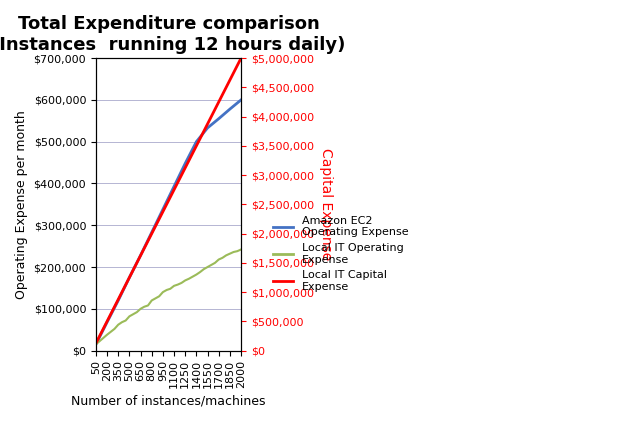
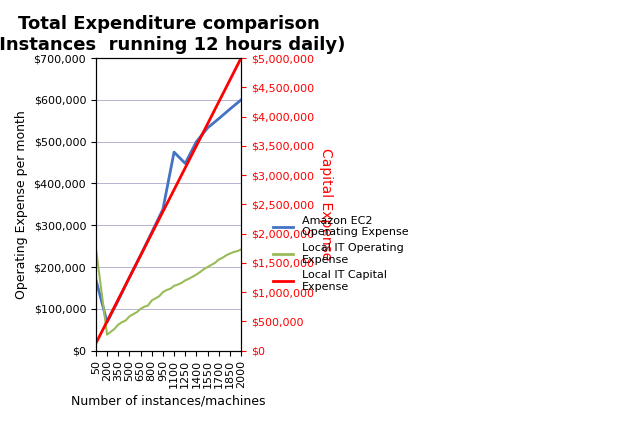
Amazon EC2 Operating Expense/50: $15,000 -> $170,000
Local IT Operating Expense/50: $15,000 -> $245,000
Amazon EC2 Operating Expense/1100: $393,000 -> $475,000
